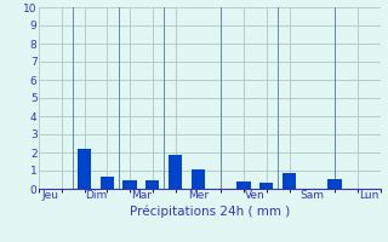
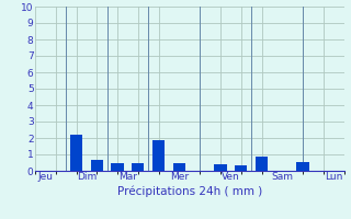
Mer: 1.1 -> 0.5
